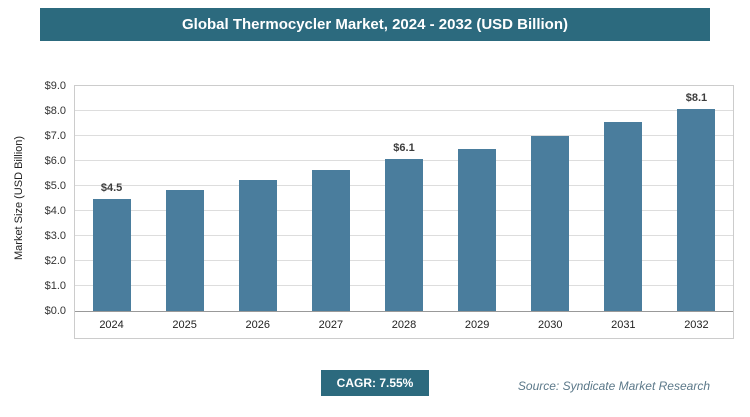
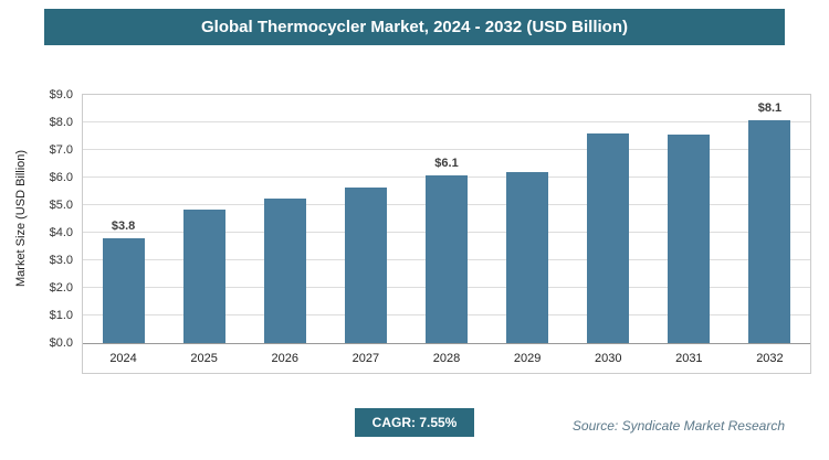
2024: $4.5 -> $3.8
2029: $6.5 -> $6.2
2030: $7.0 -> $7.6
